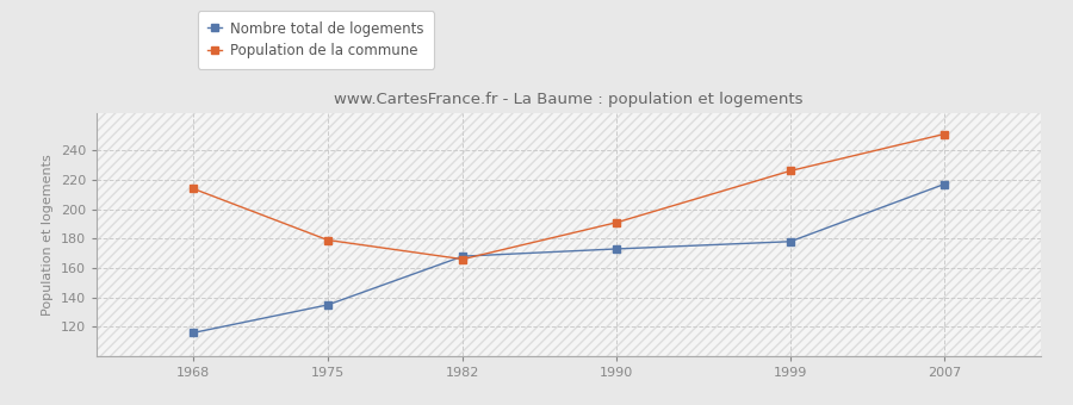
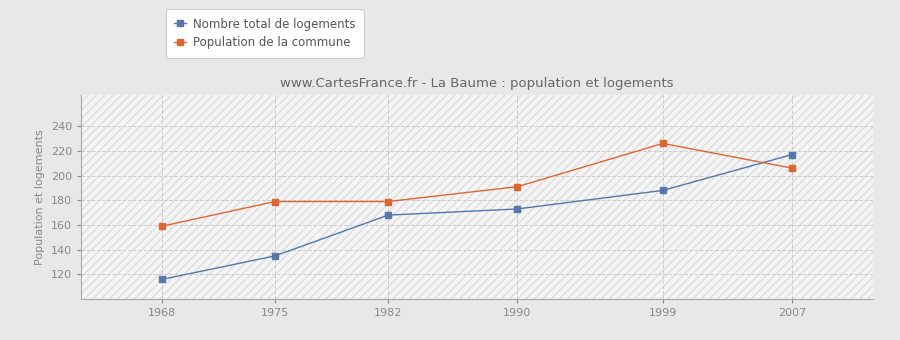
Population de la commune/1968: 214 -> 159
Population de la commune/1982: 166 -> 179
Nombre total de logements/1999: 178 -> 188
Population de la commune/2007: 251 -> 206
